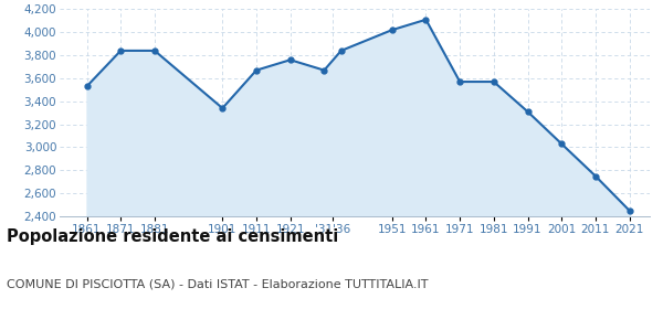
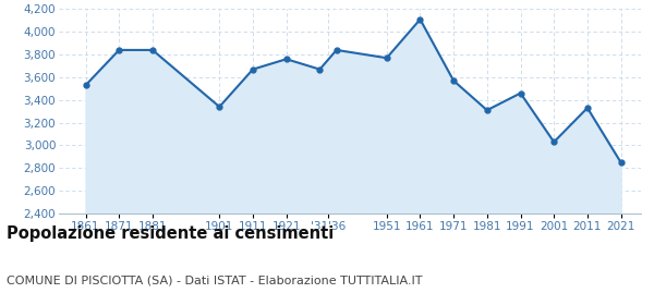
1951: 4,020 -> 3,770
1981: 3,570 -> 3,310
1991: 3,310 -> 3,460
2011: 2,750 -> 3,330
2021: 2,450 -> 2,850
